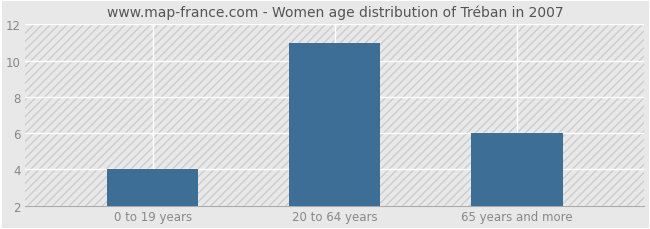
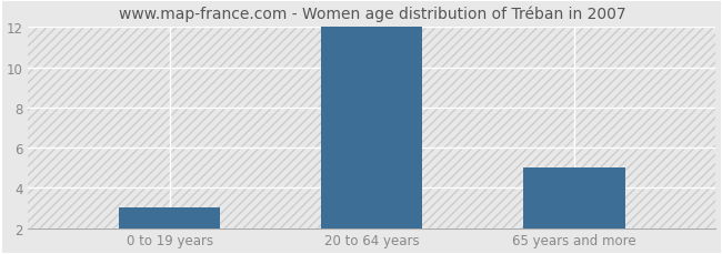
0 to 19 years: 4 -> 3
20 to 64 years: 11 -> 12
65 years and more: 6 -> 5
